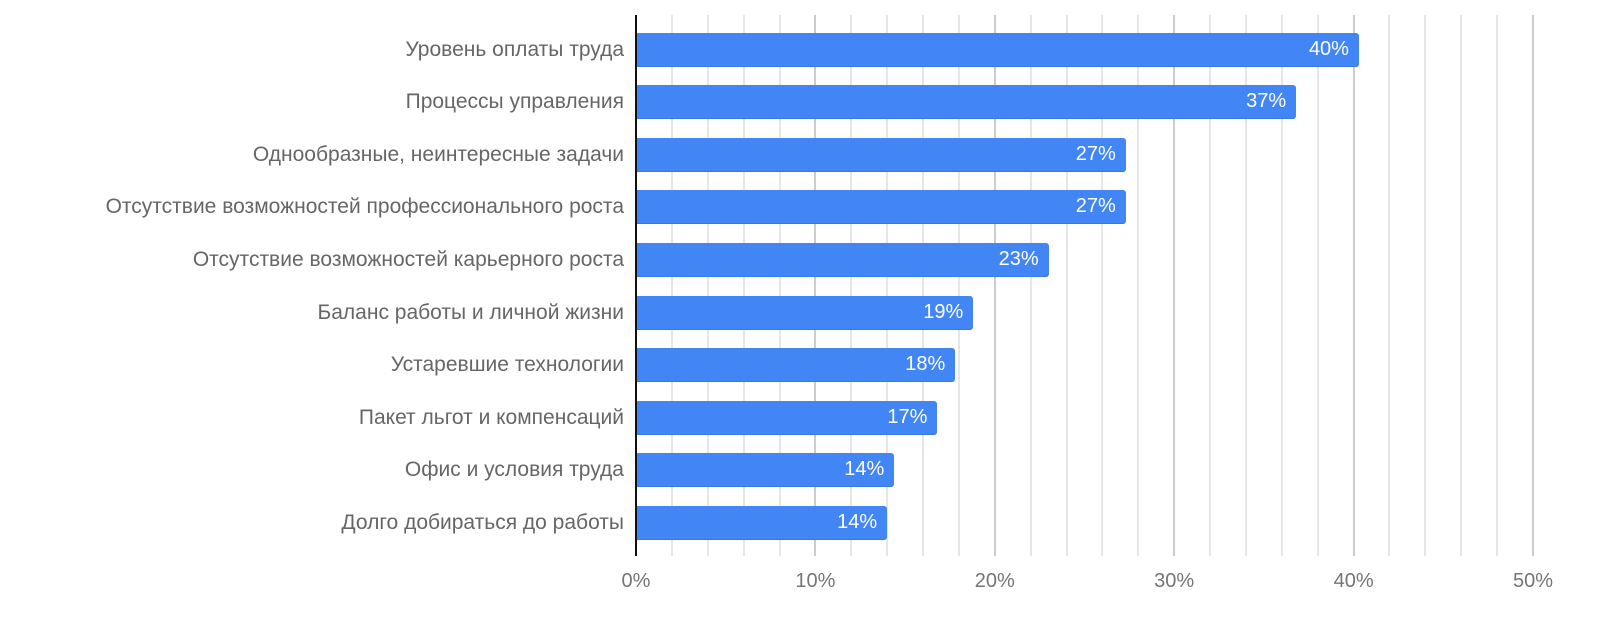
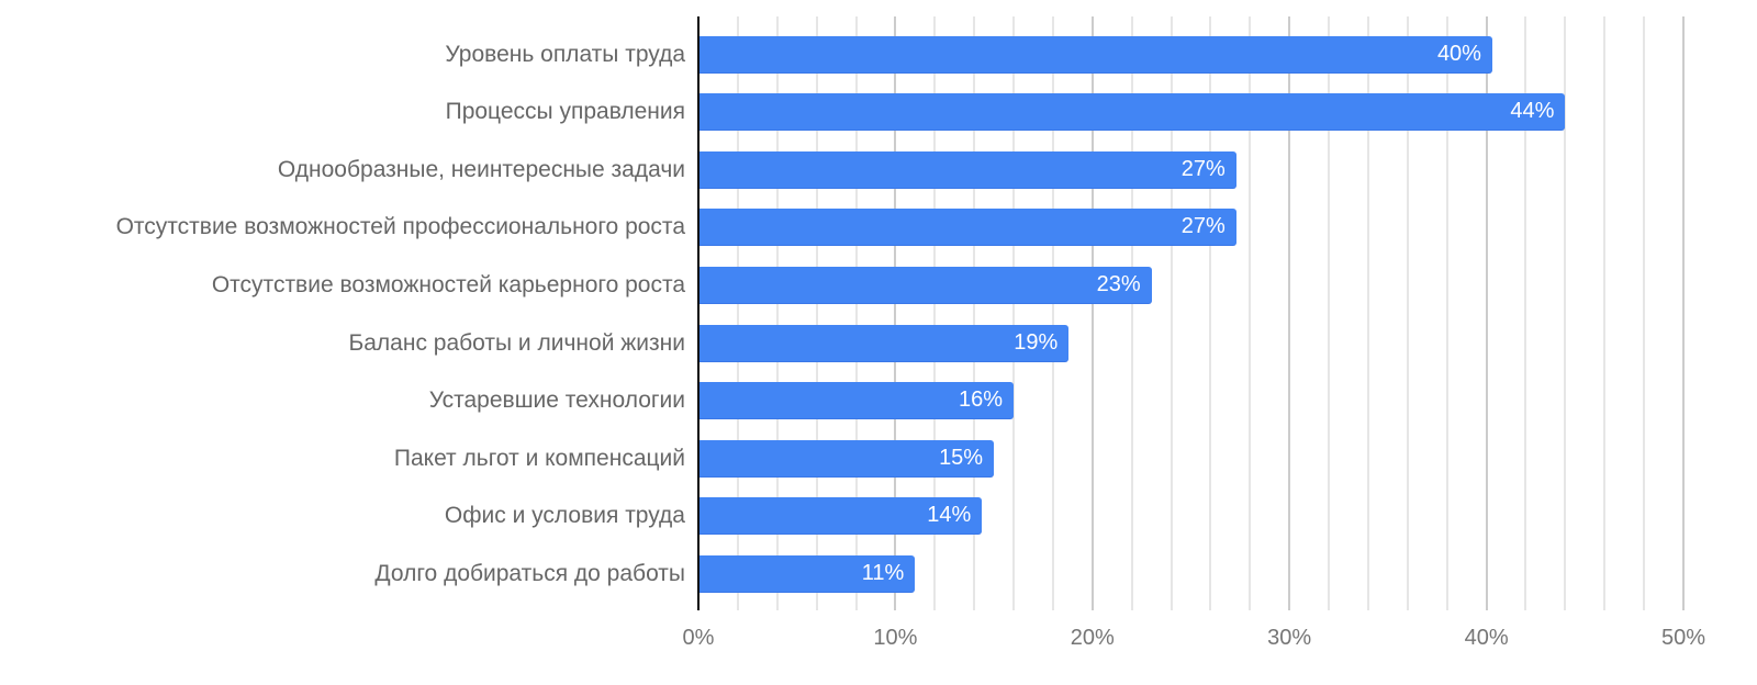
Процессы управления: 37% -> 44%
Устаревшие технологии: 18% -> 16%
Пакет льгот и компенсаций: 17% -> 15%
Долго добираться до работы: 14% -> 11%
